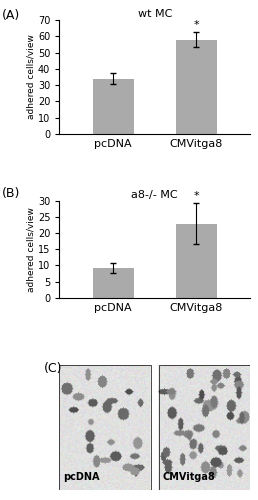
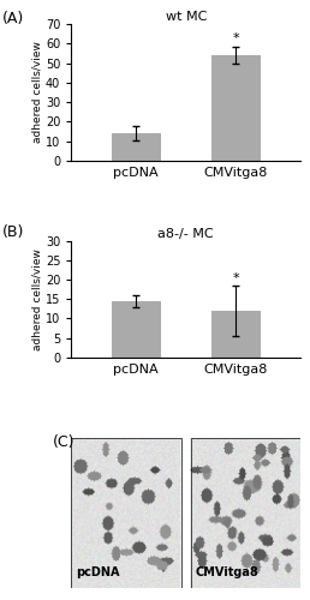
wt MC/pcDNA: 34 -> 14
wt MC/CMVitga8: 58 -> 54
a8-/- MC/pcDNA: 9.3 -> 14.5
a8-/- MC/CMVitga8: 23.0 -> 12.0
